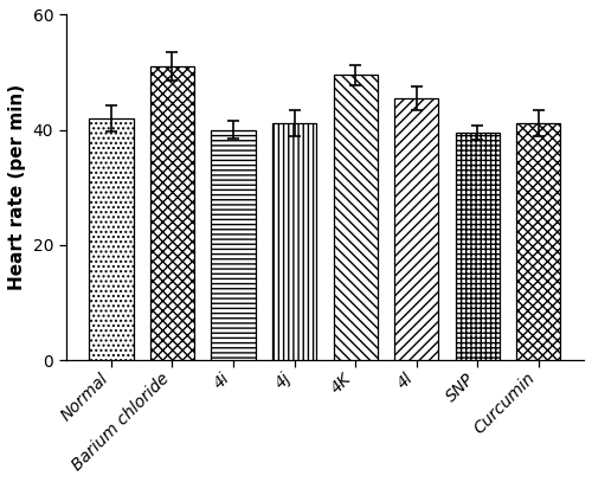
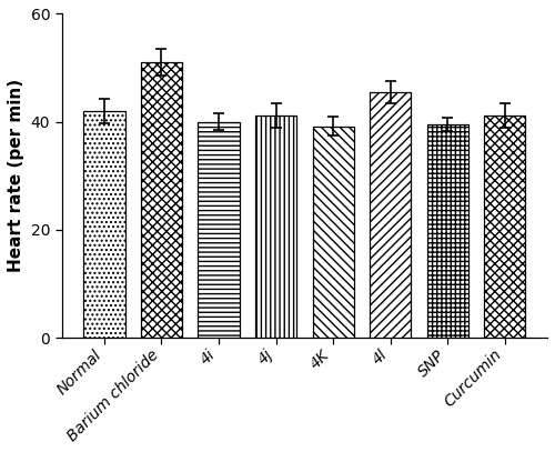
4K: 49.5 -> 39.2
